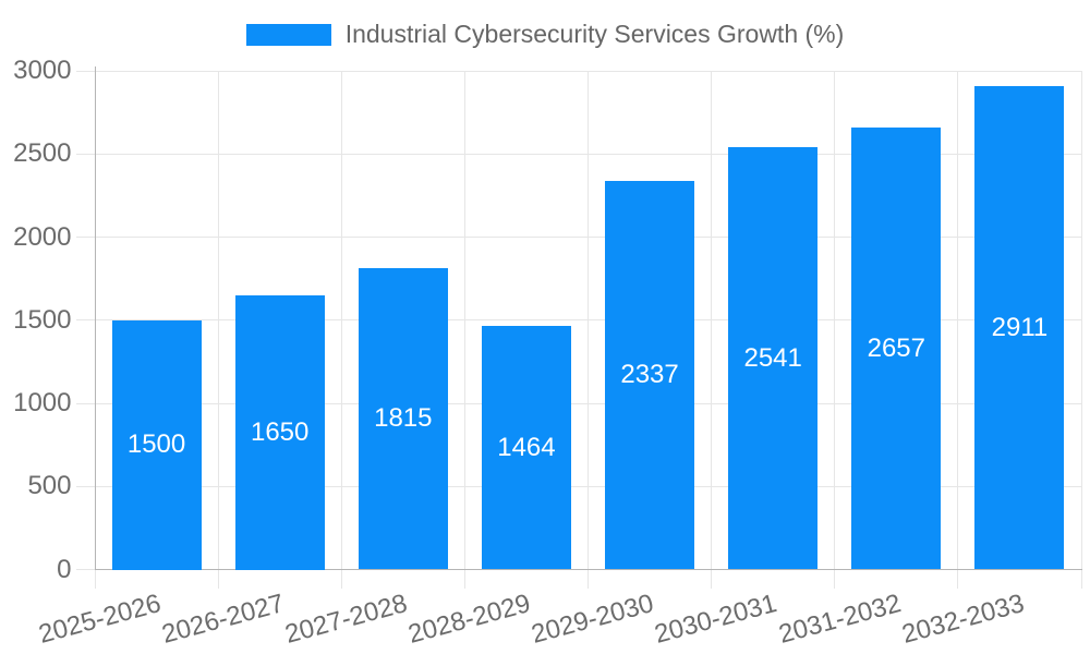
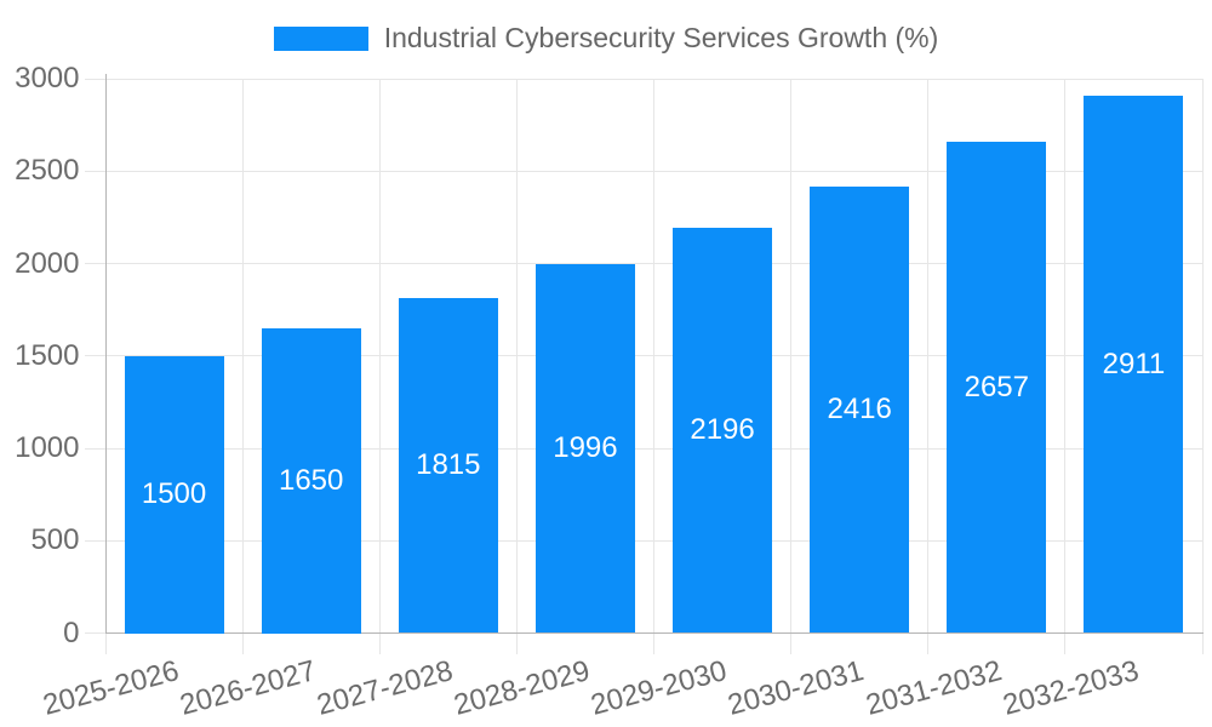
2028-2029: 1464 -> 1996
2029-2030: 2337 -> 2196
2030-2031: 2541 -> 2416
